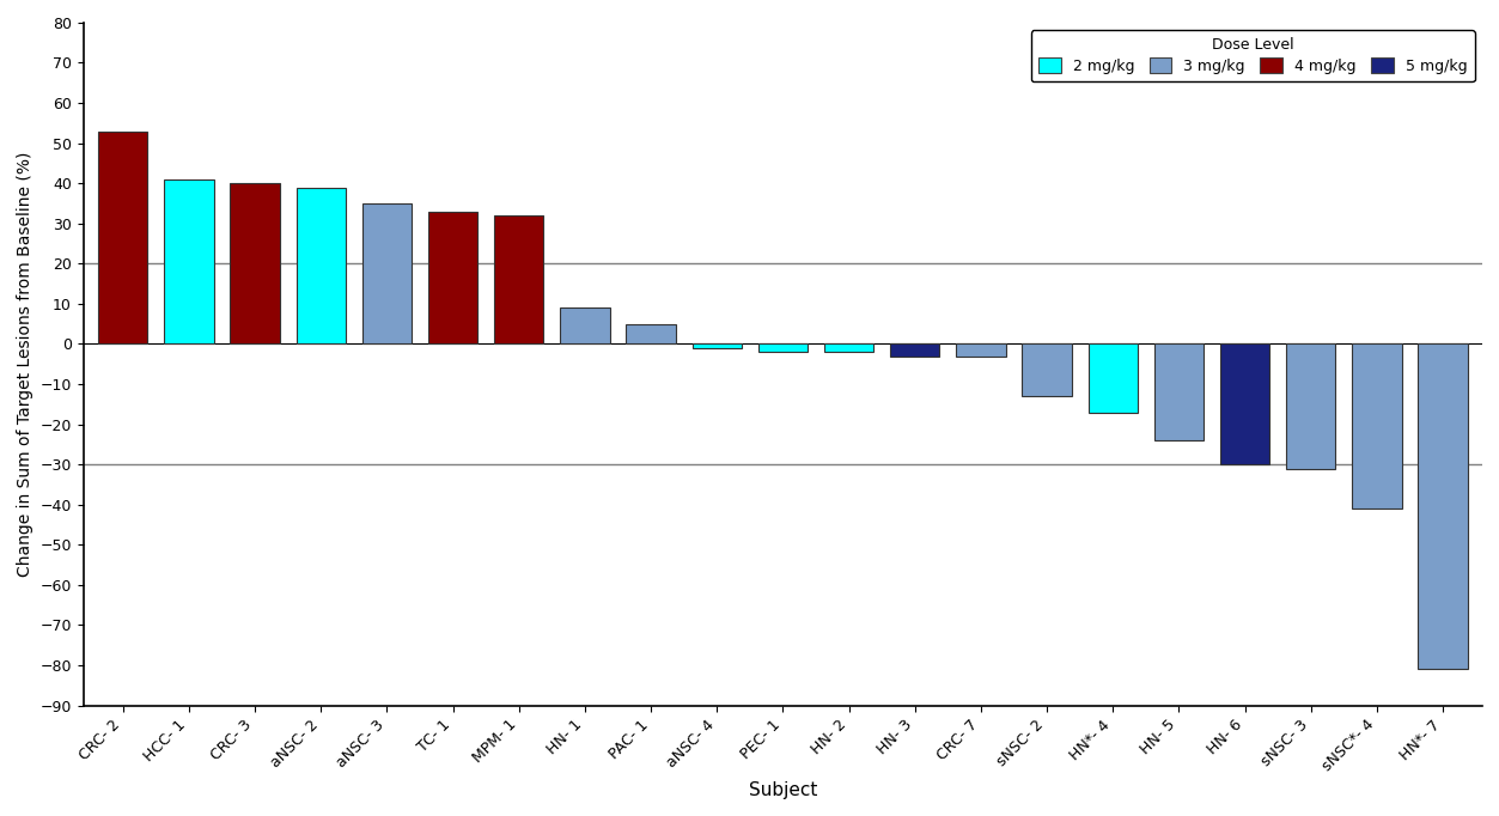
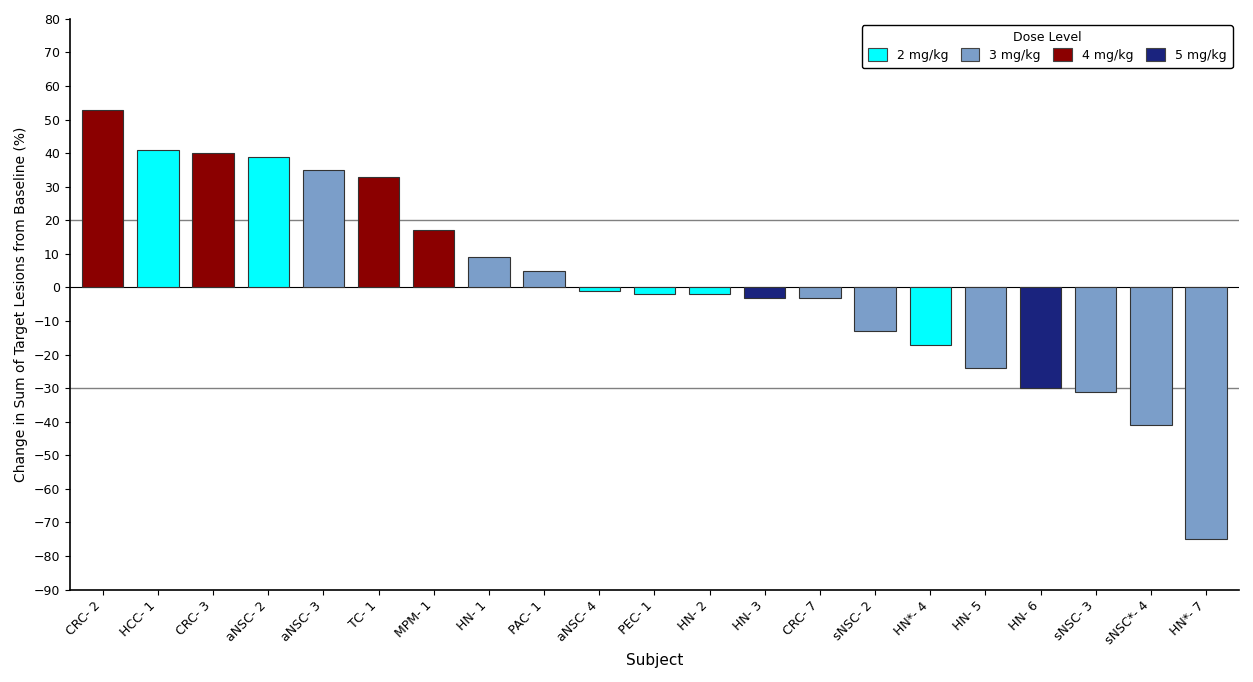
MPM- 1: 32 -> 17
HN*- 7: -81 -> -75
